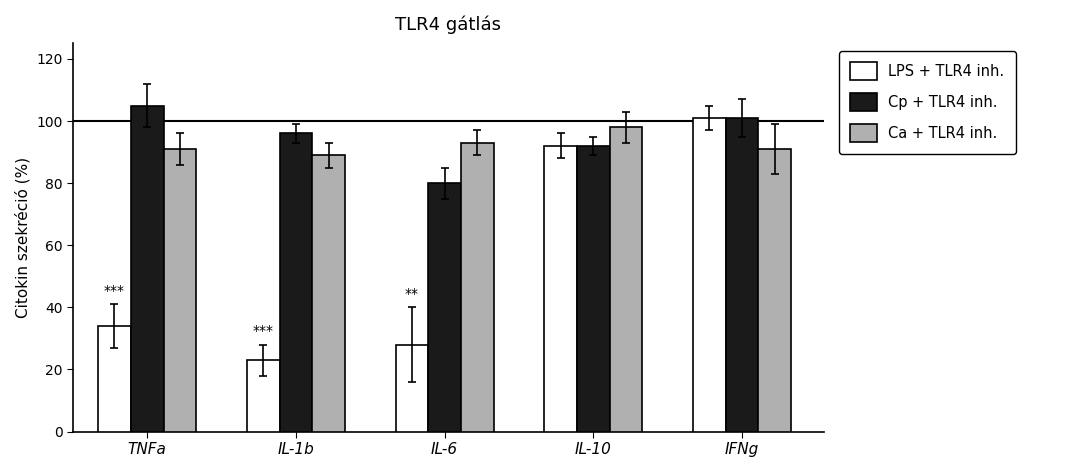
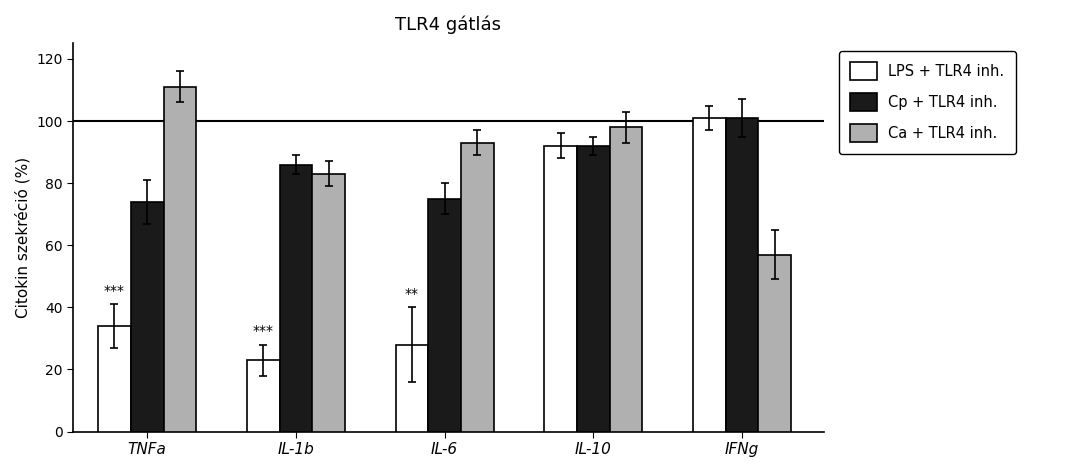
Cp + TLR4 inh./TNFa: 105 -> 74
Ca + TLR4 inh./TNFa: 91 -> 111
Cp + TLR4 inh./IL-1b: 96 -> 86
Ca + TLR4 inh./IL-1b: 89 -> 83
Cp + TLR4 inh./IL-6: 80 -> 75
Ca + TLR4 inh./IFNg: 91 -> 57
